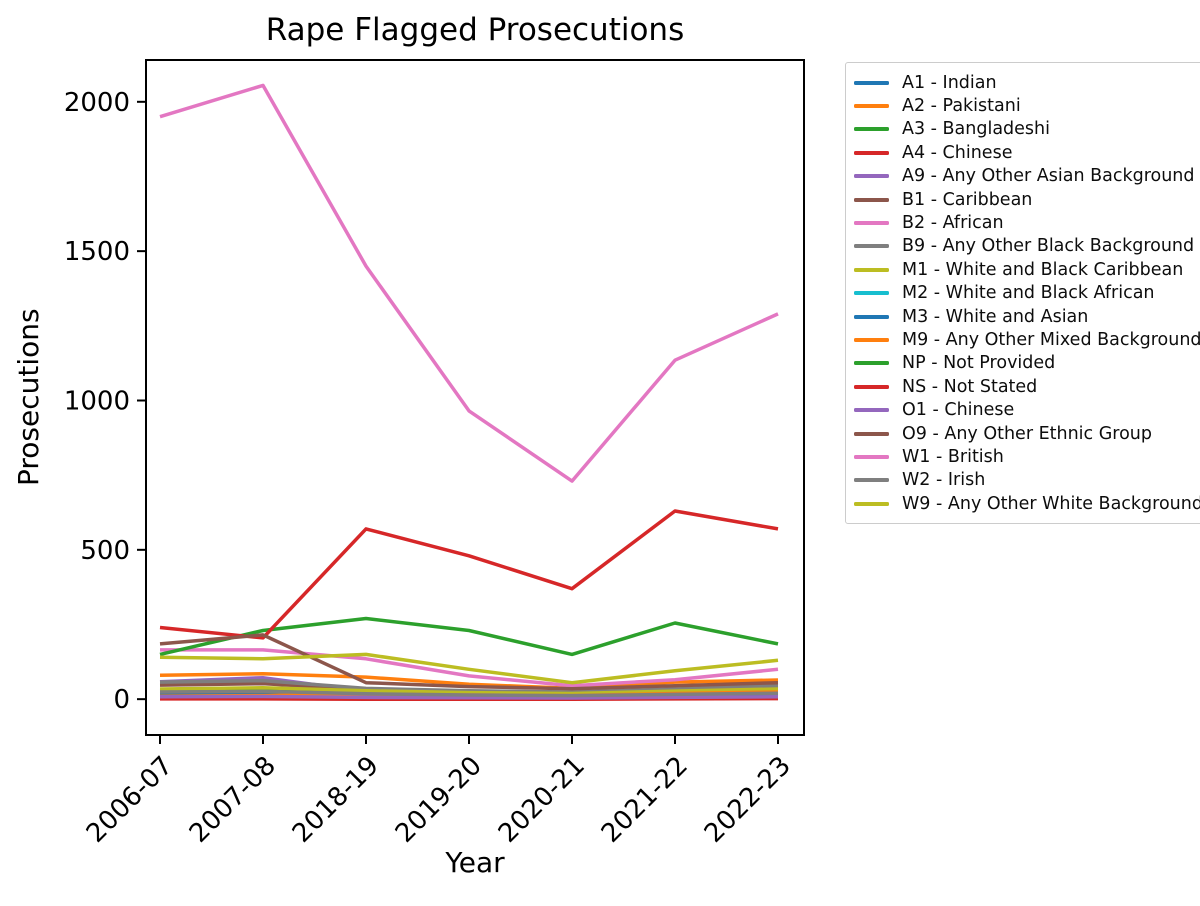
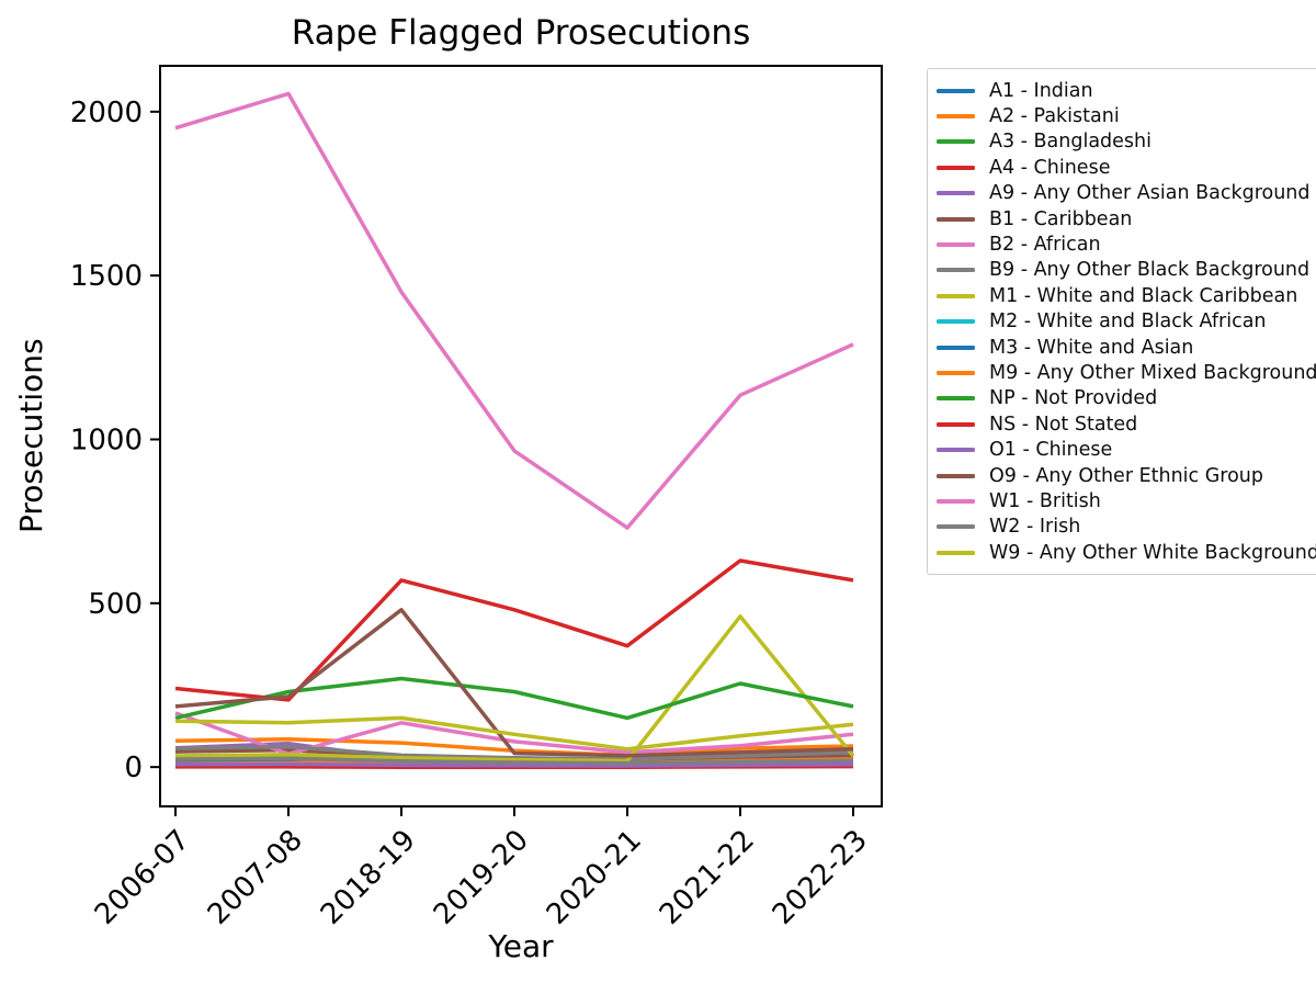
B2 - African/2007-08: 160 -> 40
O9 - Any Other Ethnic Group/2018-19: 60 -> 480
M1 - White and Black Caribbean/2021-22: 30 -> 460
